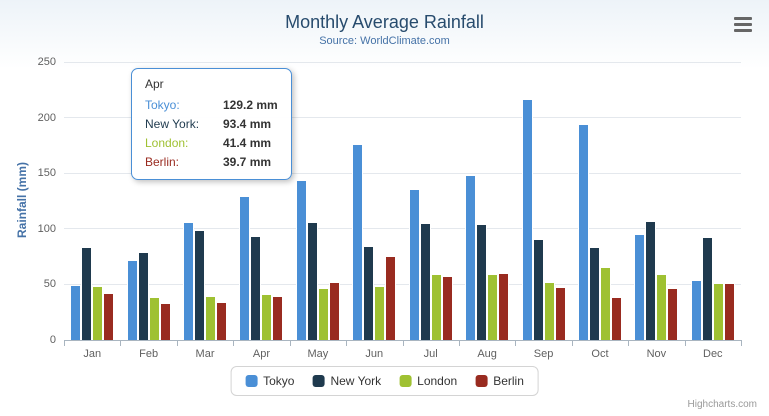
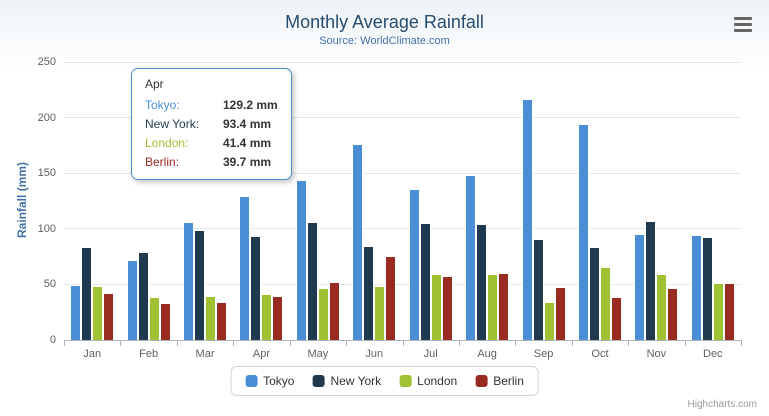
London/Sep: 52 -> 34
Tokyo/Dec: 54 -> 94
